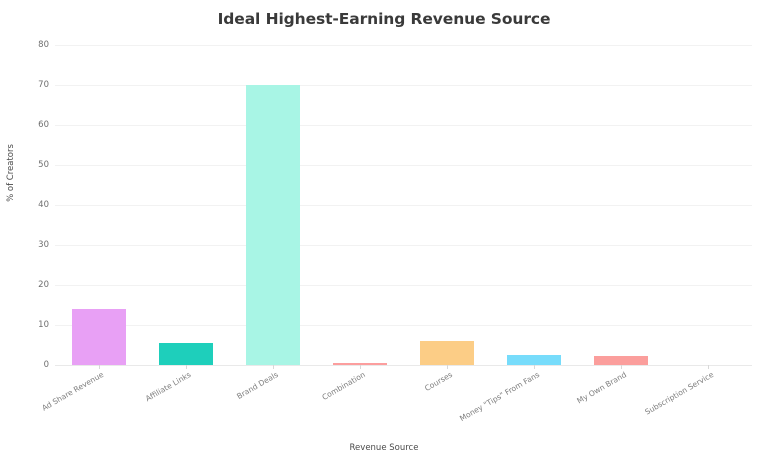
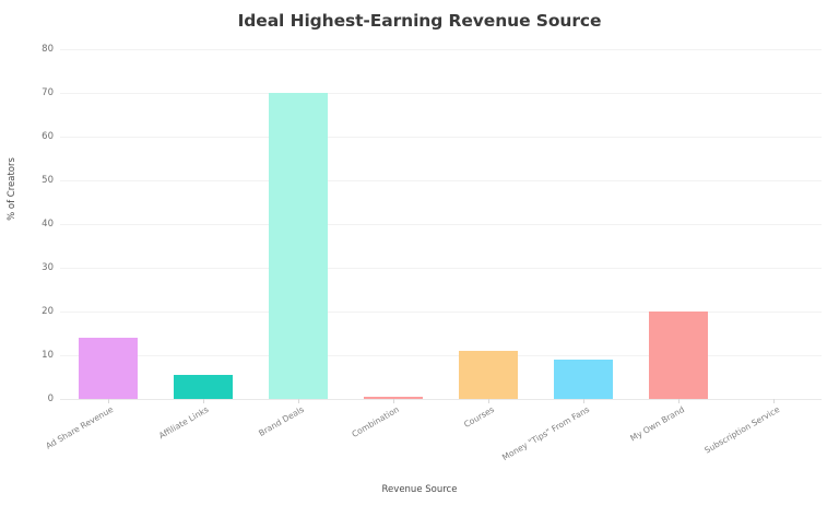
Courses: 6 -> 11
Money "Tips" From Fans: 2 -> 9
My Own Brand: 2 -> 20
